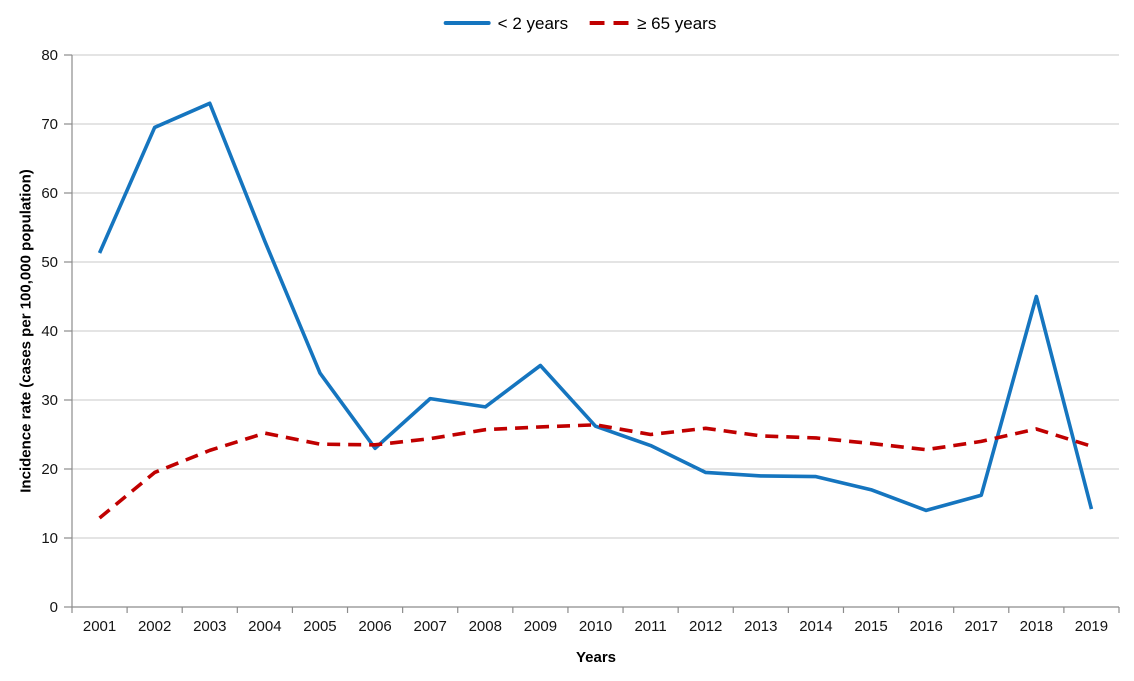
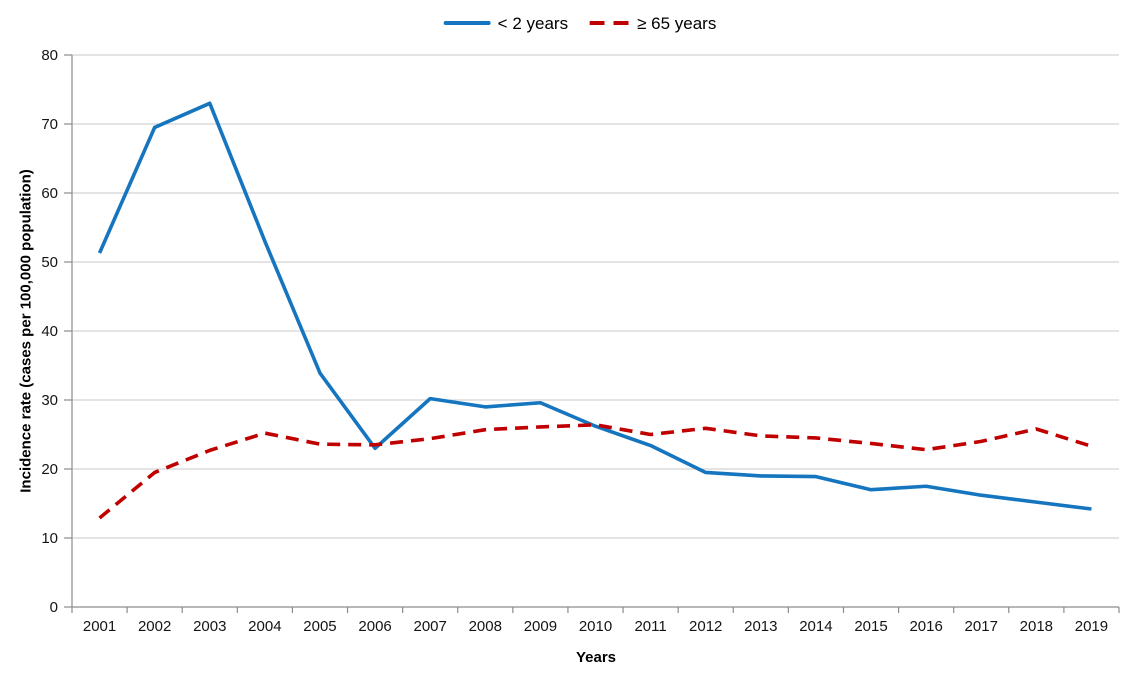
< 2 years/2009: 35 -> 30
< 2 years/2016: 14 -> 18
< 2 years/2018: 45 -> 15
